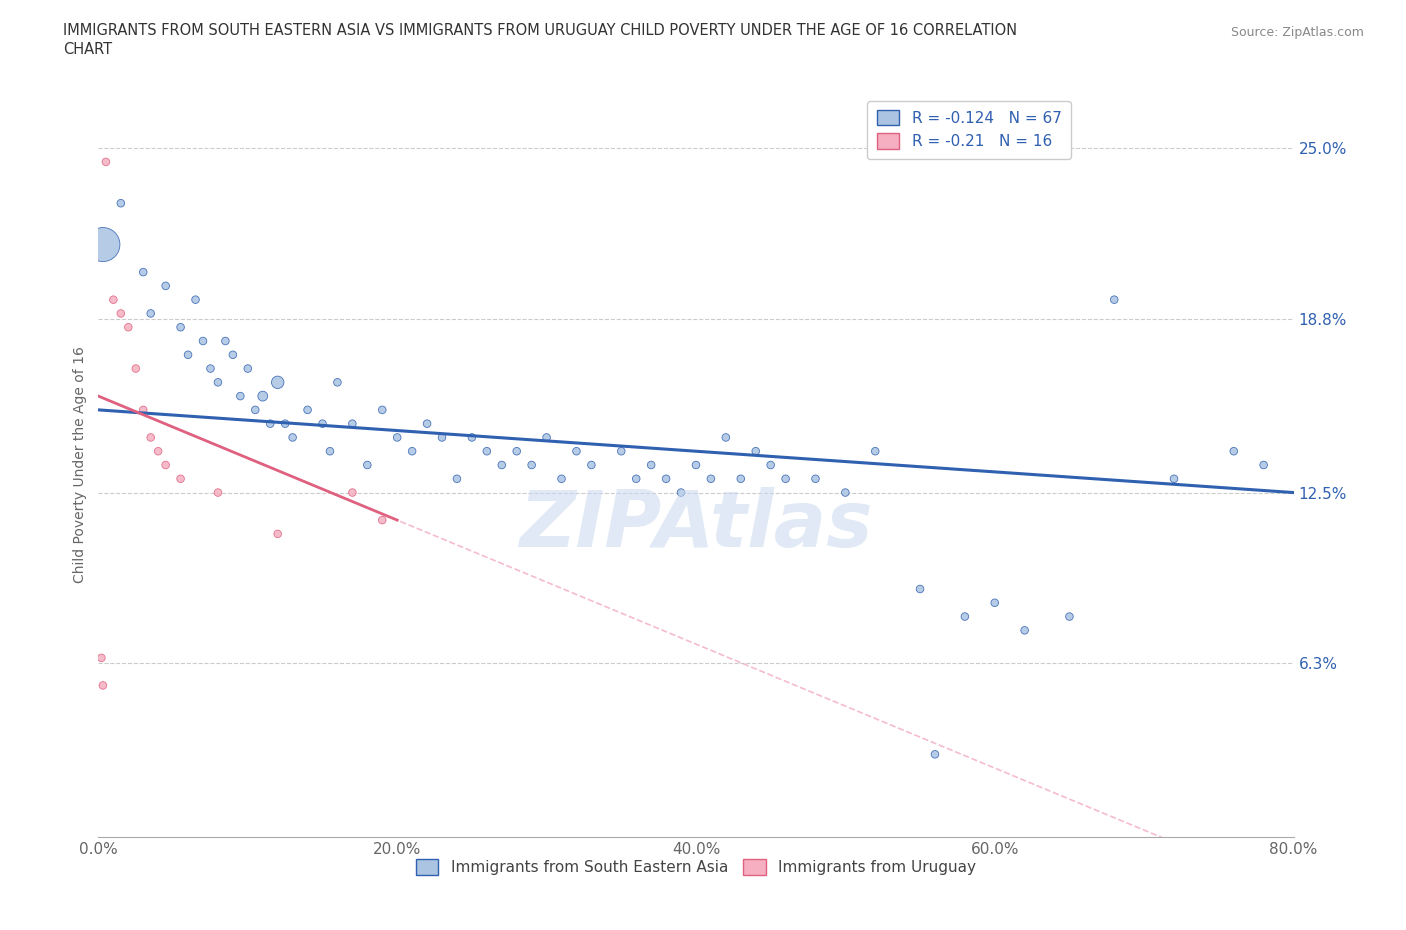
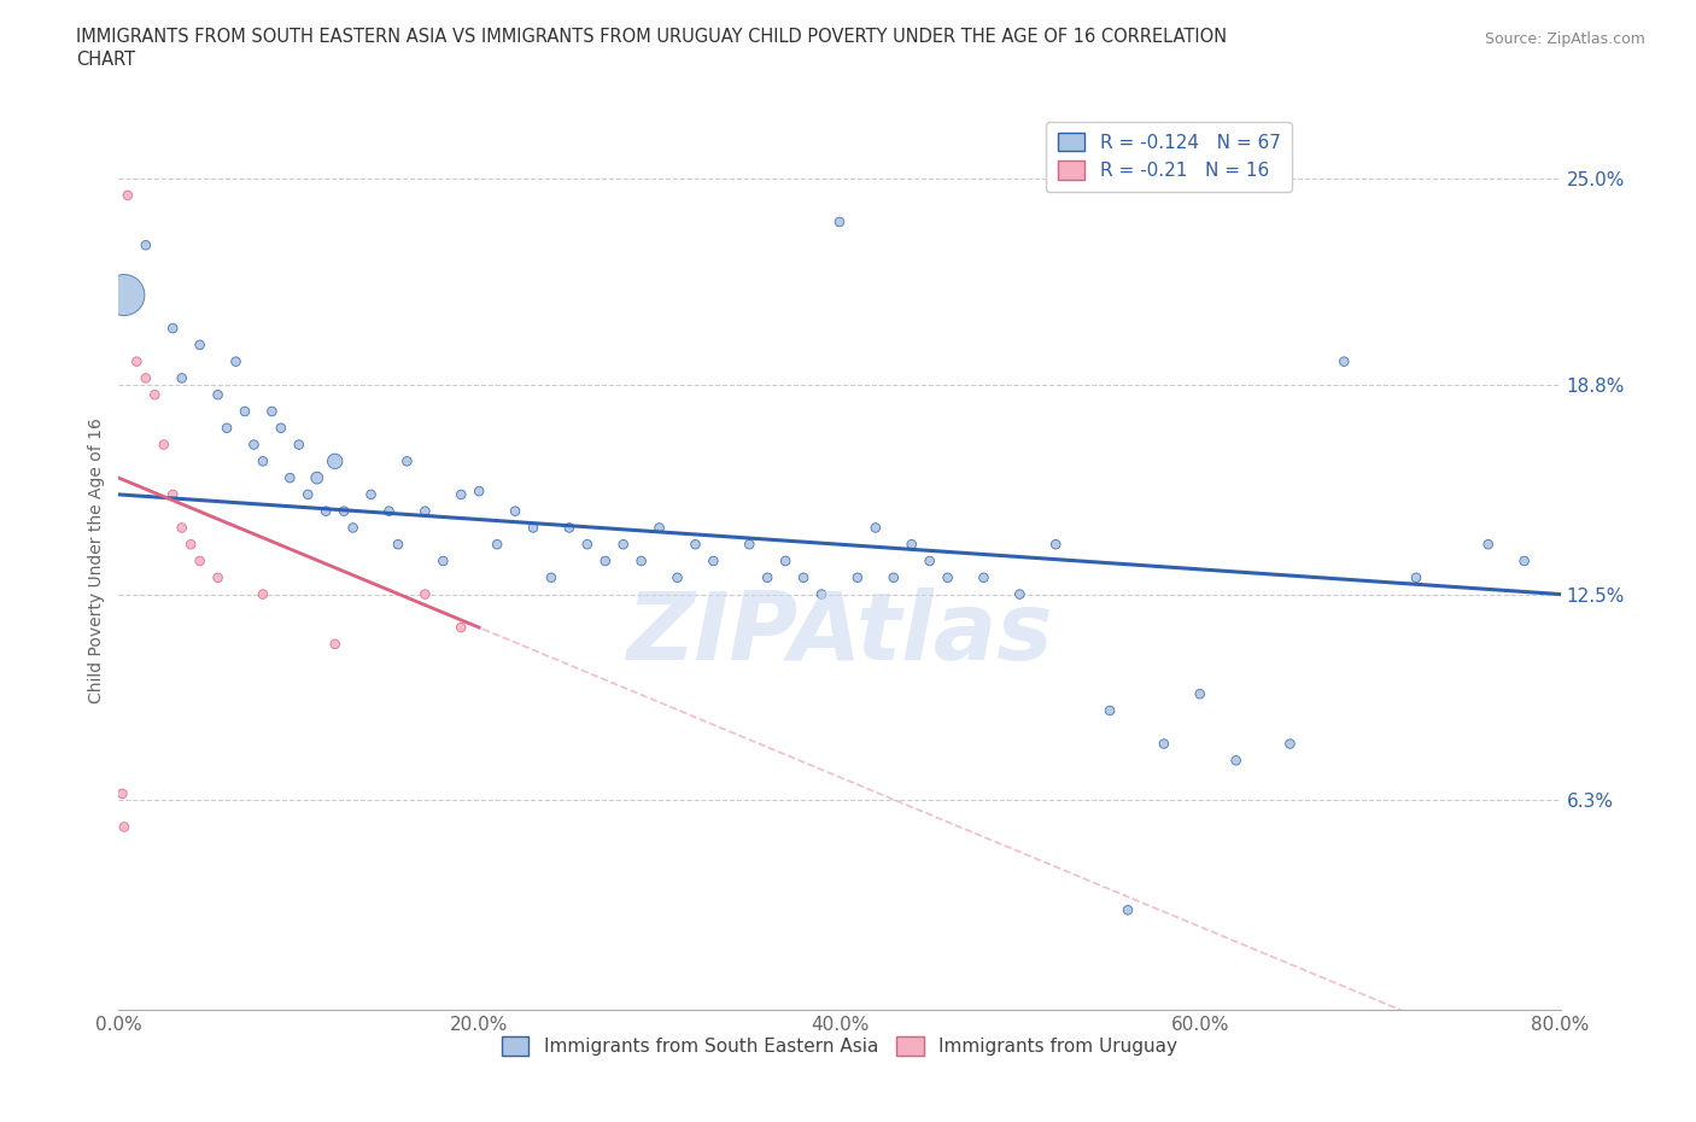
Immigrants from South Eastern Asia/20.0%: 14.5% -> 15.6%
Immigrants from South Eastern Asia/40.0%: 13.5% -> 23.7%
Immigrants from South Eastern Asia/60.0%: 8.5% -> 9.5%
